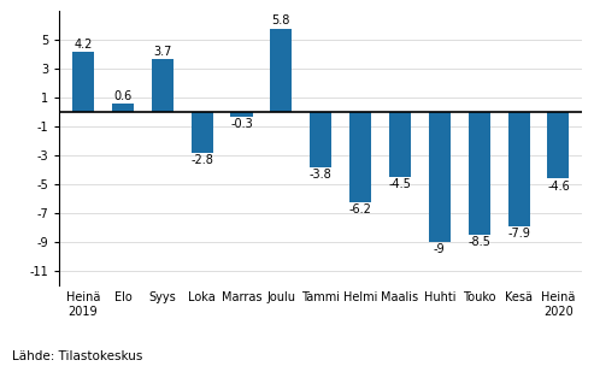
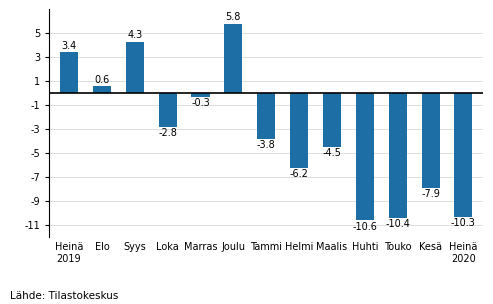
Heinä 2019: 4.2 -> 3.4
Syys: 3.7 -> 4.3
Huhti: -9 -> -10.6
Touko: -8.5 -> -10.4
Heinä 2020: -4.6 -> -10.3
